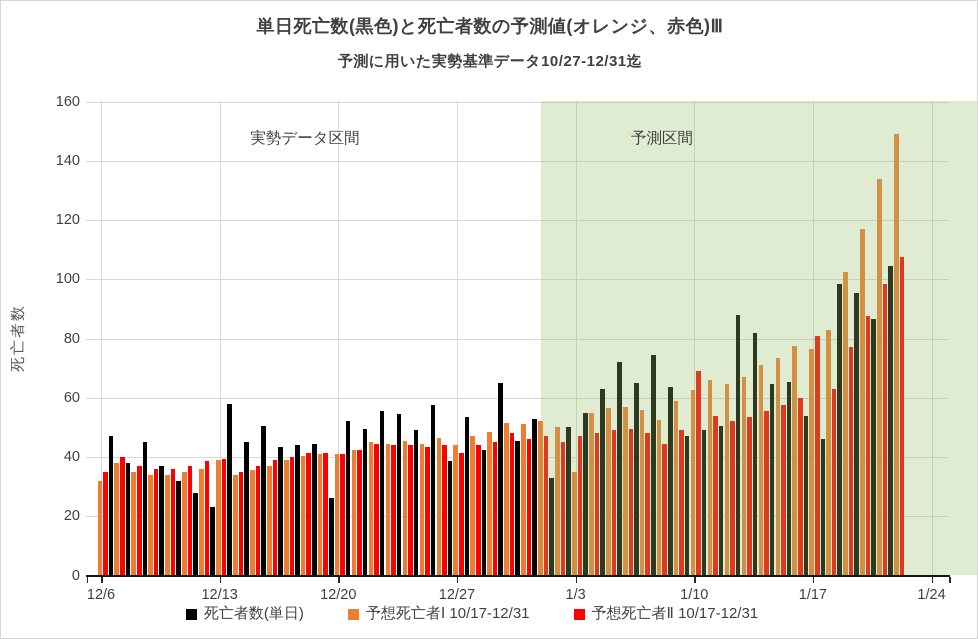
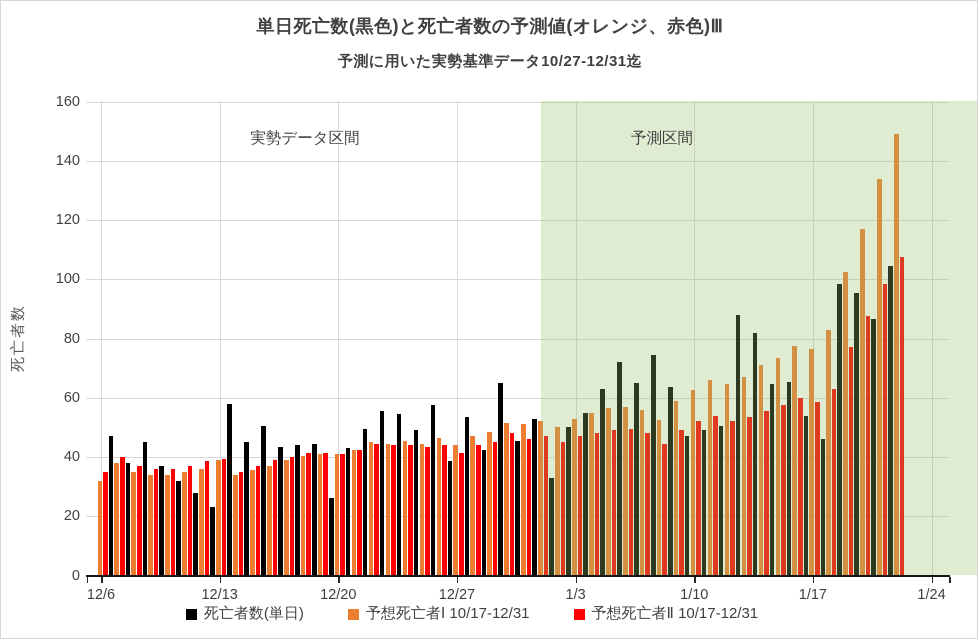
死亡者数(単日)/12/20: 52 -> 43
予想死亡者Ⅰ 10/17-12/31/1/3: 35 -> 53
予想死亡者Ⅱ 10/17-12/31/1/10: 69 -> 52
予想死亡者Ⅱ 10/17-12/31/1/17: 81 -> 58
